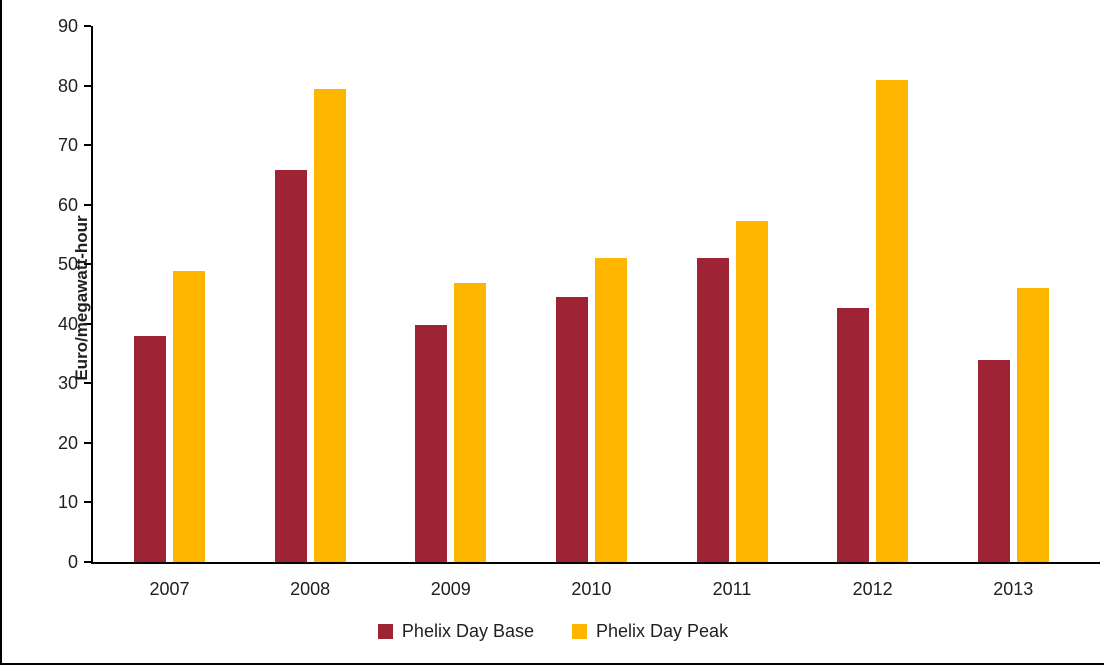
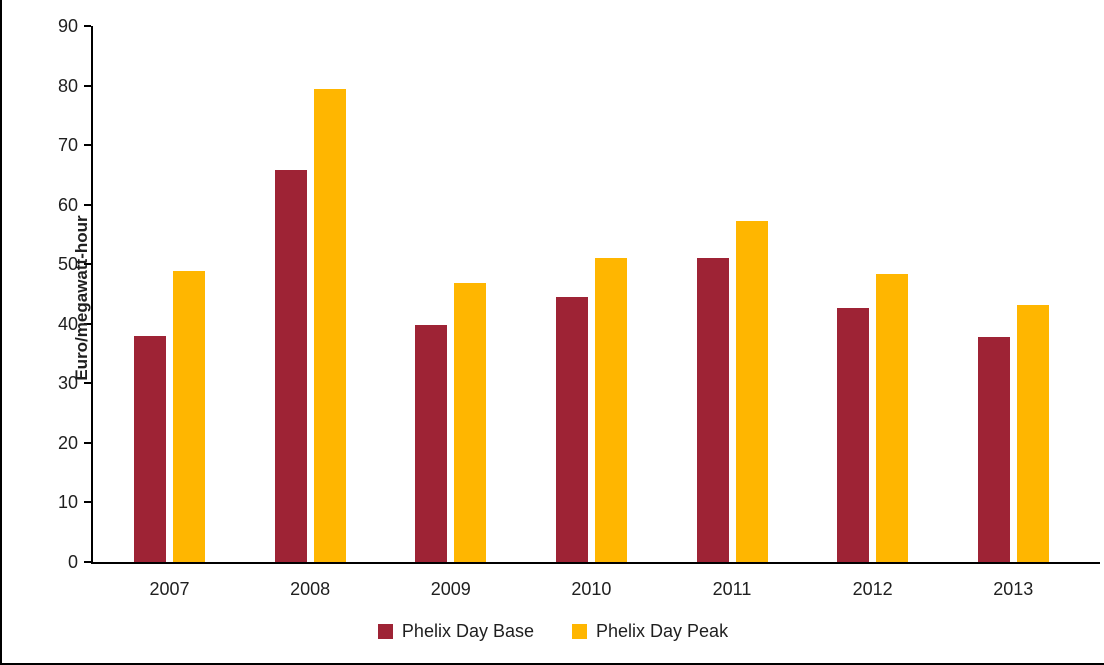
Phelix Day Peak/2012: 81 -> 48
Phelix Day Base/2013: 34 -> 38
Phelix Day Peak/2013: 46 -> 43
